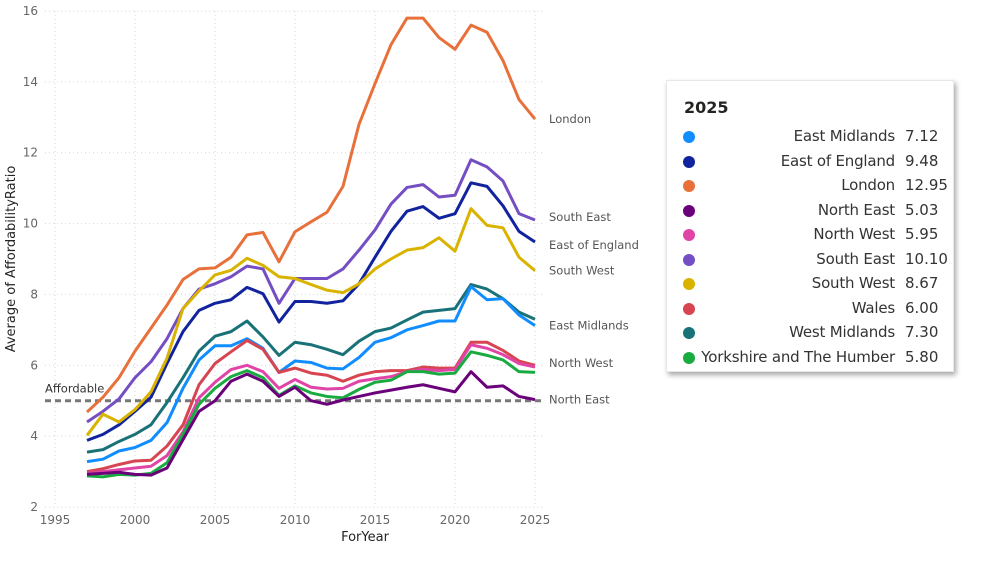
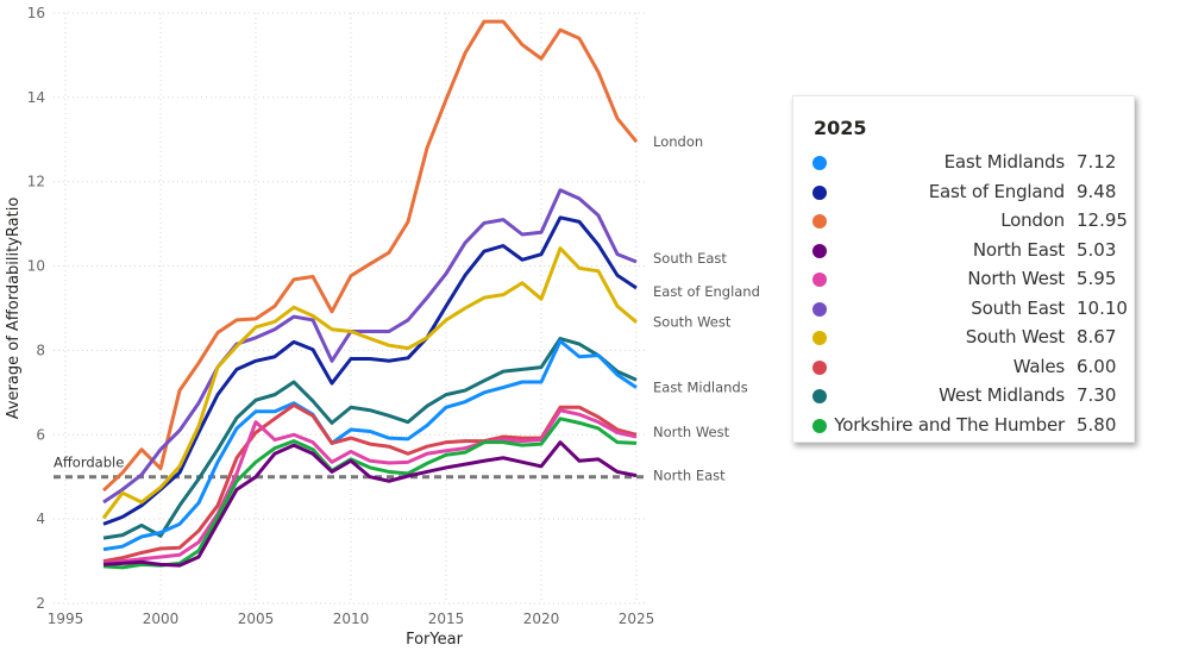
London/2000: 6.4 -> 5.2
West Midlands/2000: 4.0 -> 3.6
North West/2005: 5.5 -> 6.3
